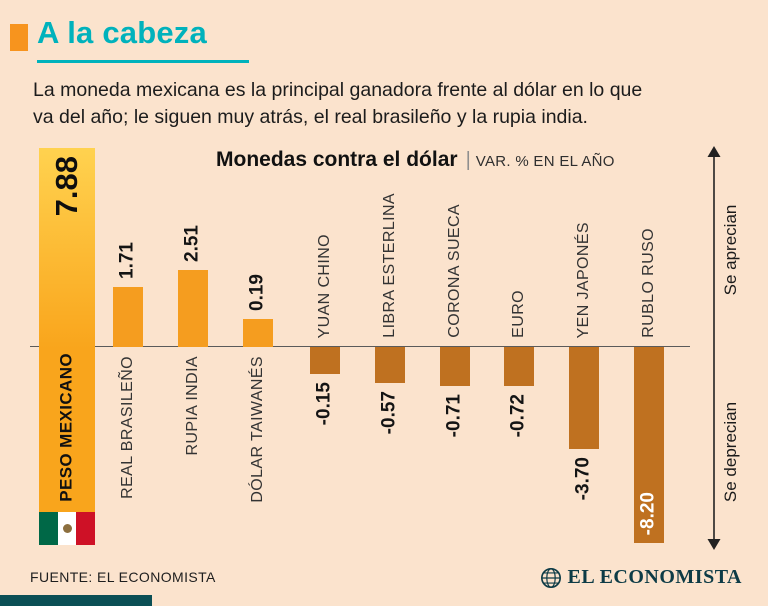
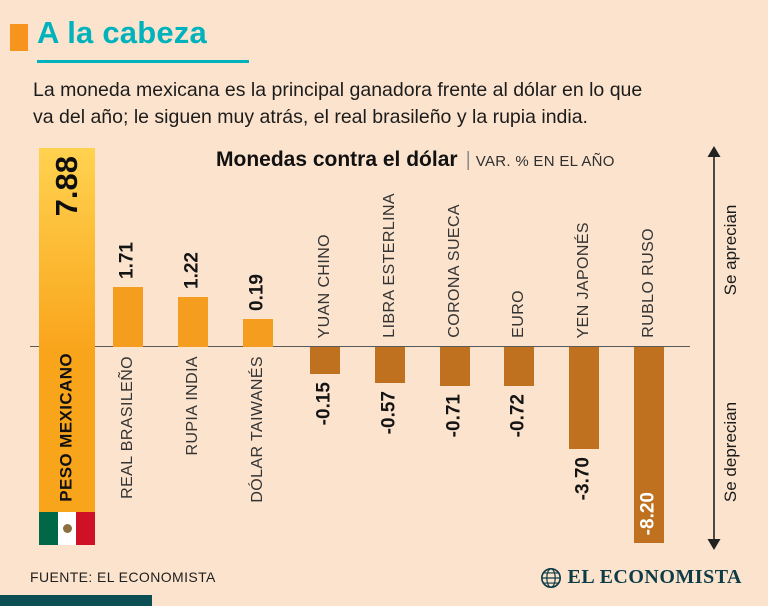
RUPIA INDIA: 2.51 -> 1.22
